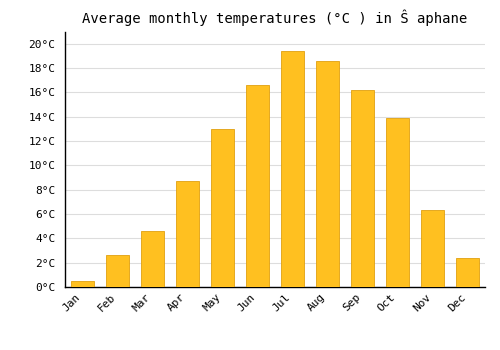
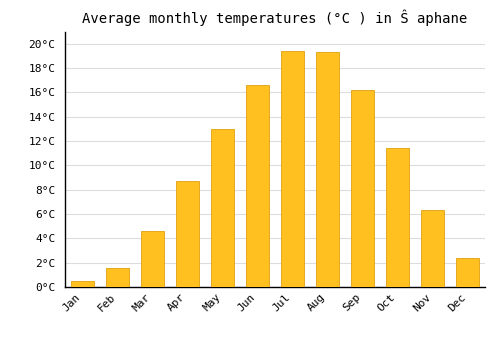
Feb: 2.6°C -> 1.6°C
Aug: 18.6°C -> 19.3°C
Oct: 13.9°C -> 11.4°C
